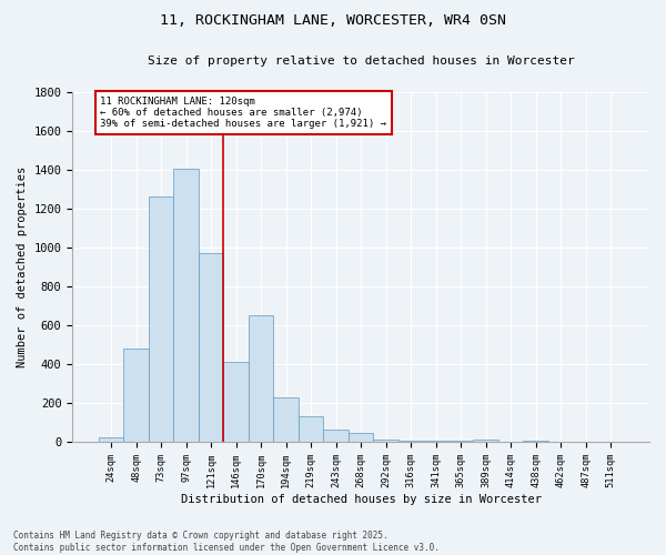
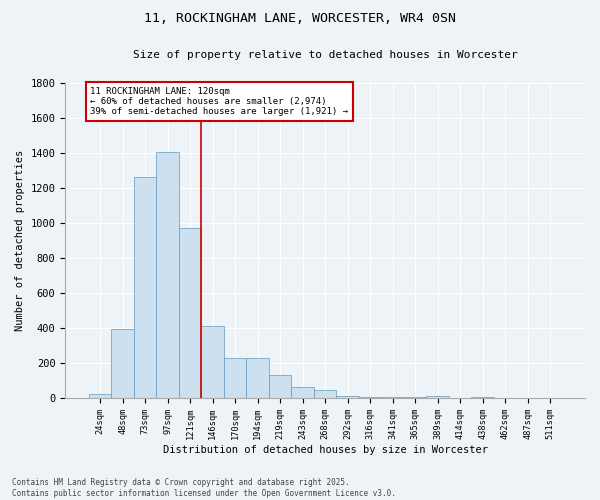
48sqm: 480 -> 400
170sqm: 650 -> 230
